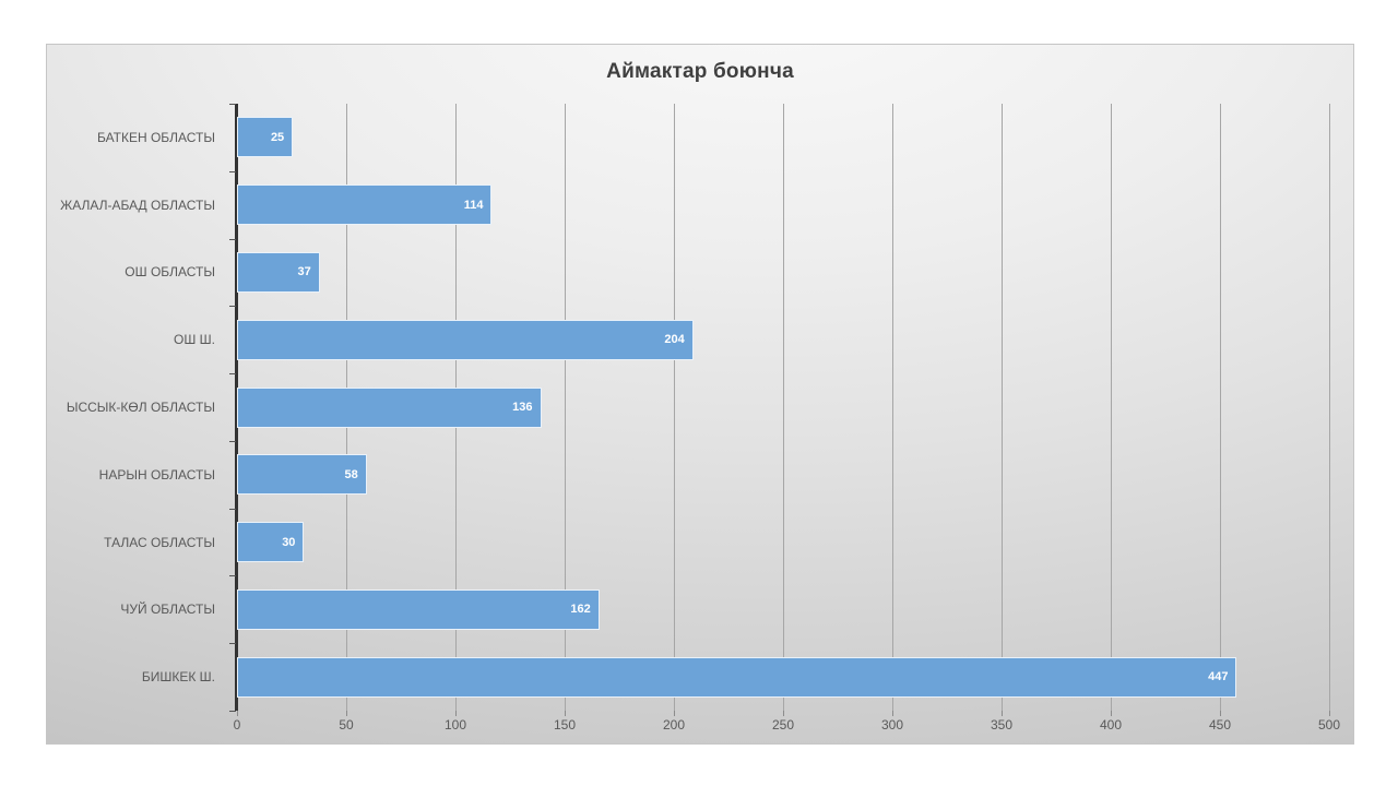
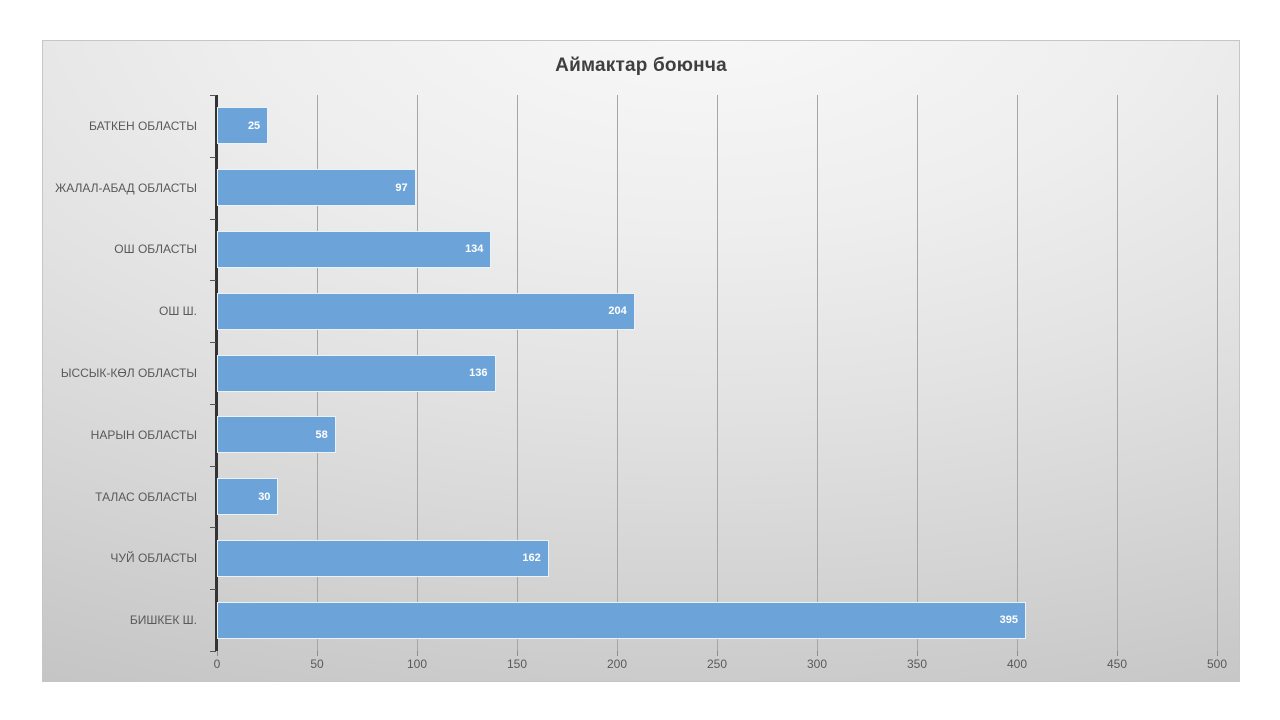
ЖАЛАЛ-АБАД ОБЛАСТЫ: 114 -> 97
ОШ ОБЛАСТЫ: 37 -> 134
БИШКЕК Ш.: 447 -> 395
